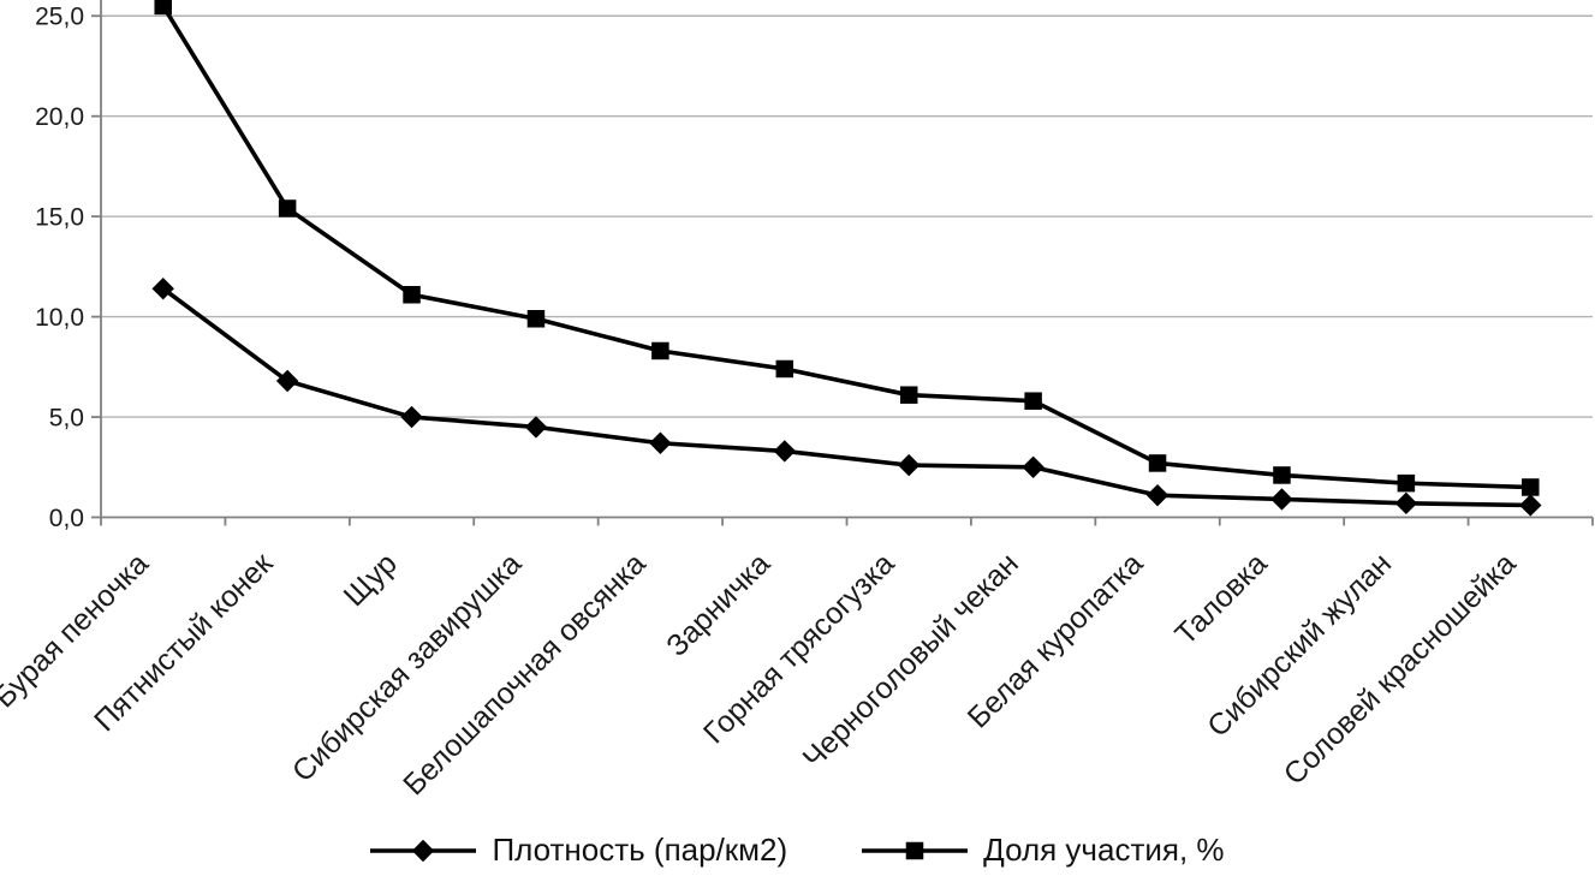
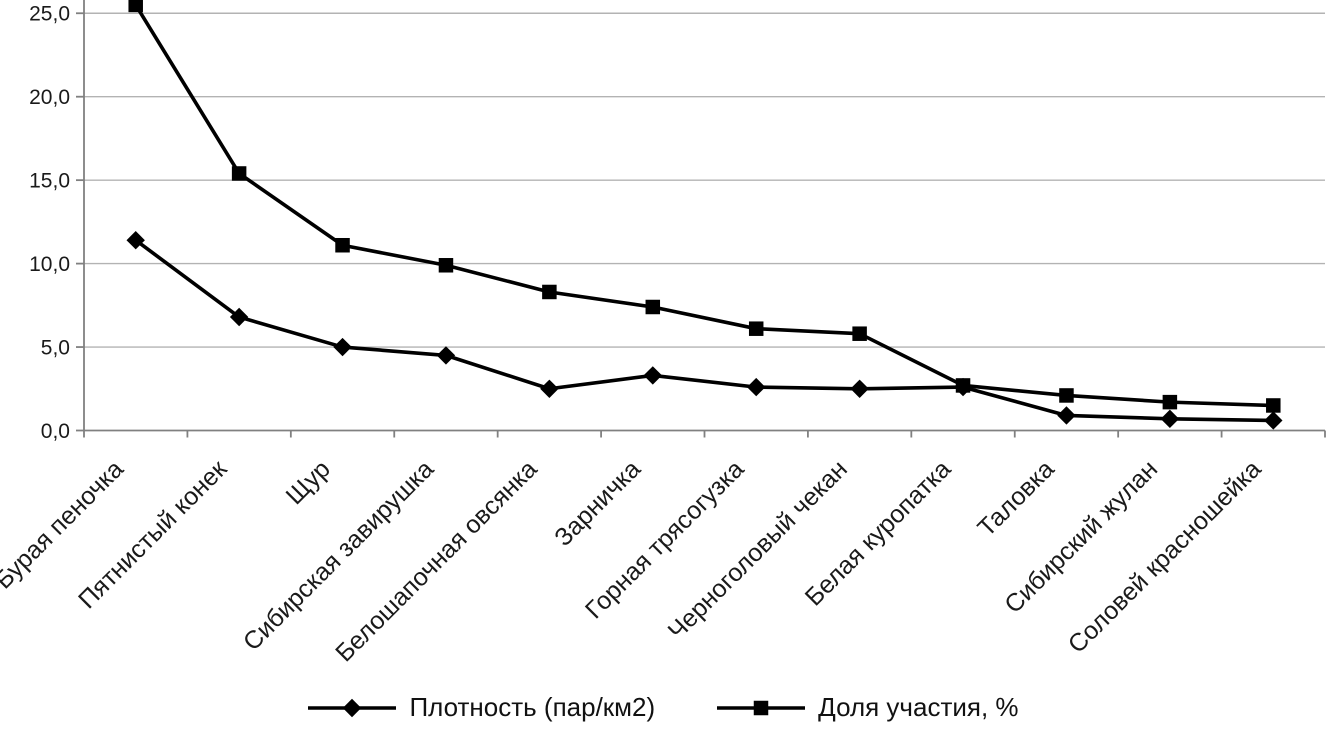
Плотность (пар/км2)/Белошапочная овсянка: 3,7 -> 2,5
Плотность (пар/км2)/Белая куропатка: 1,1 -> 2,6
